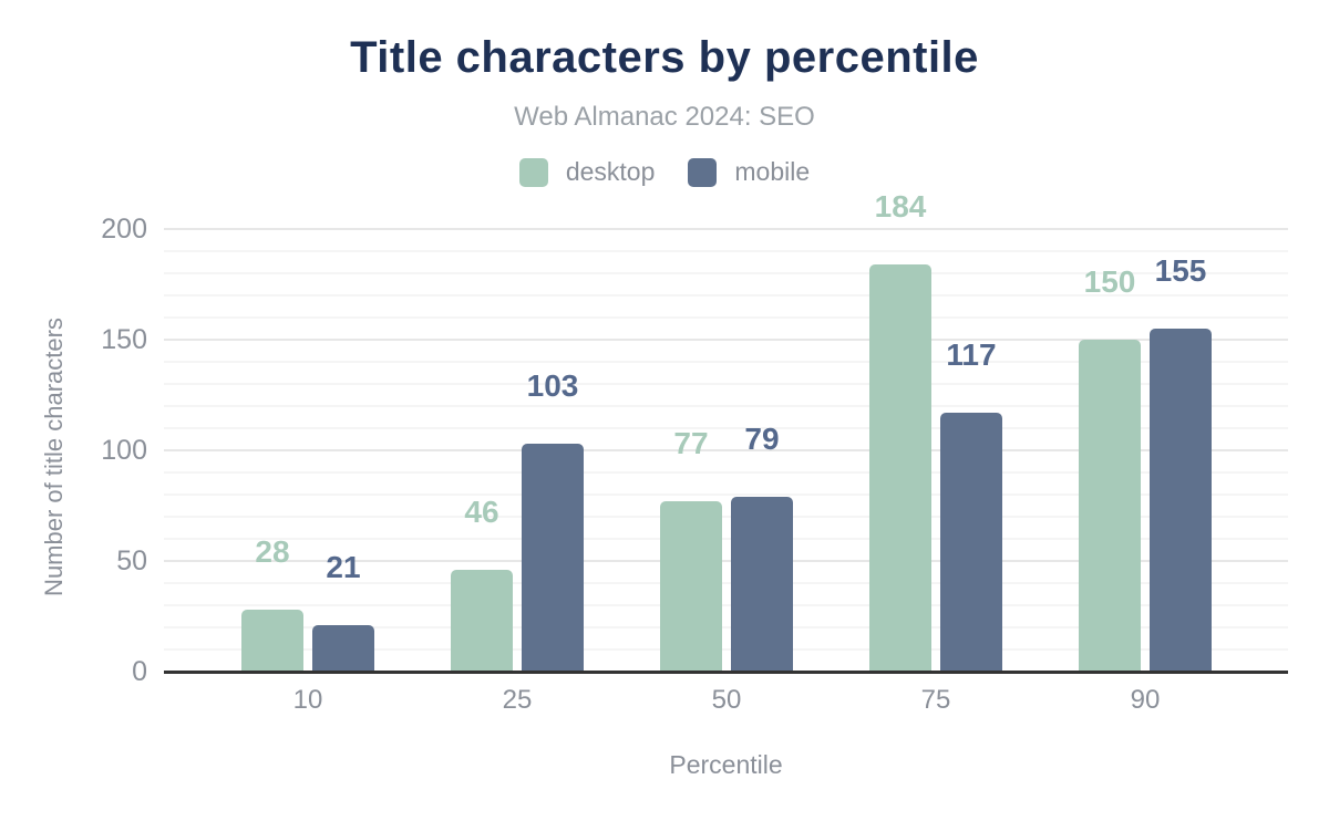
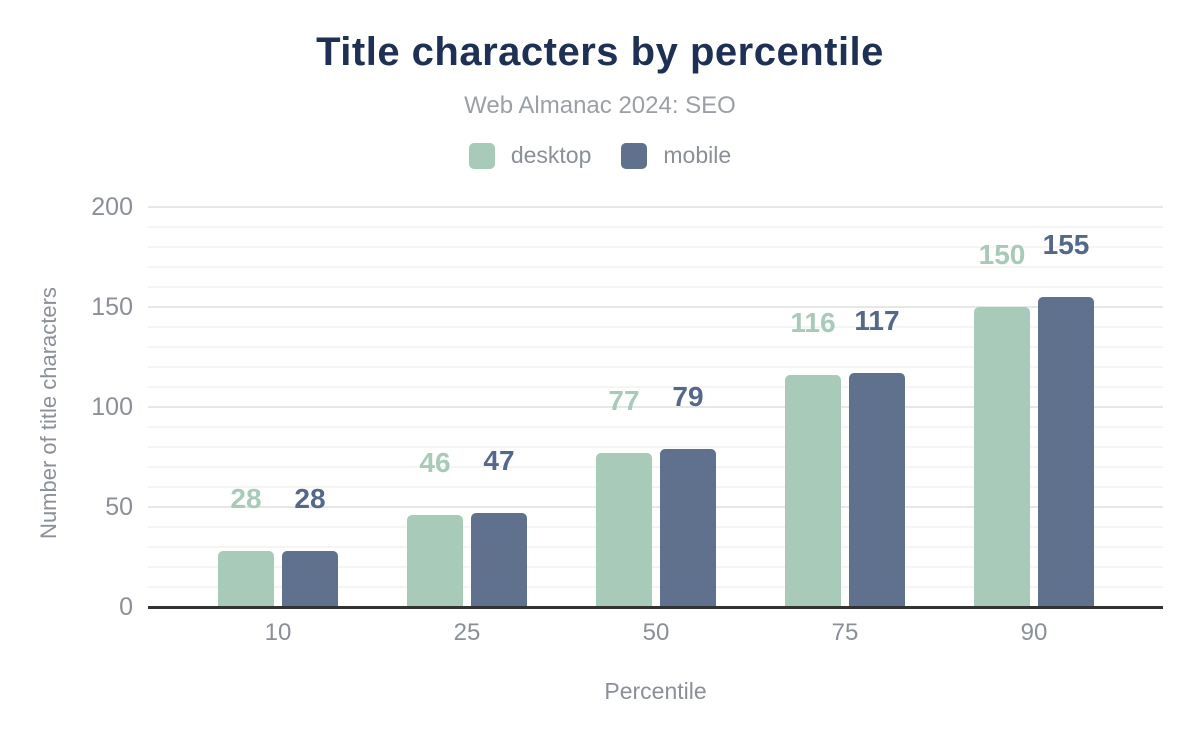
mobile/10: 21 -> 28
mobile/25: 103 -> 47
desktop/75: 184 -> 116
